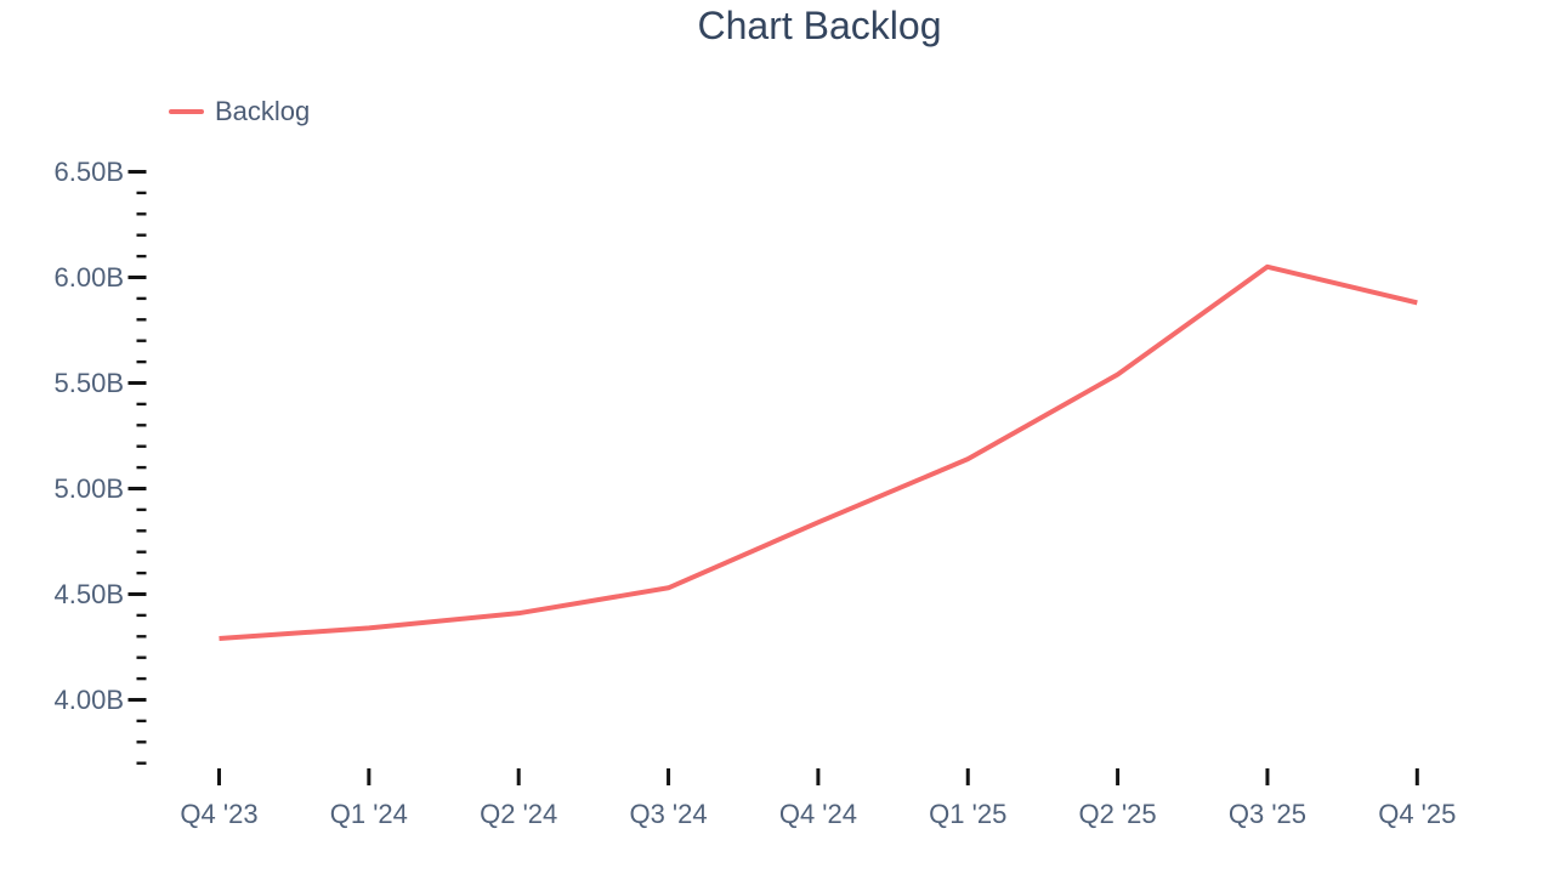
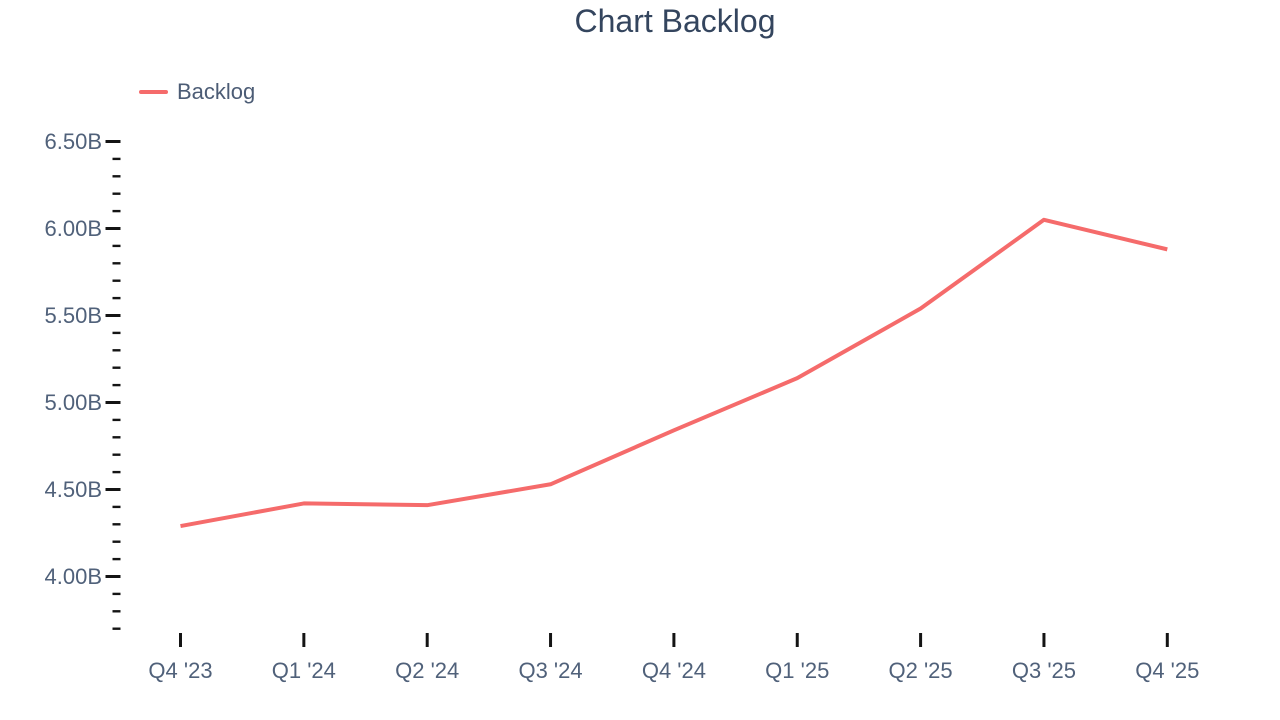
Q1 '24: 4.34B -> 4.42B
